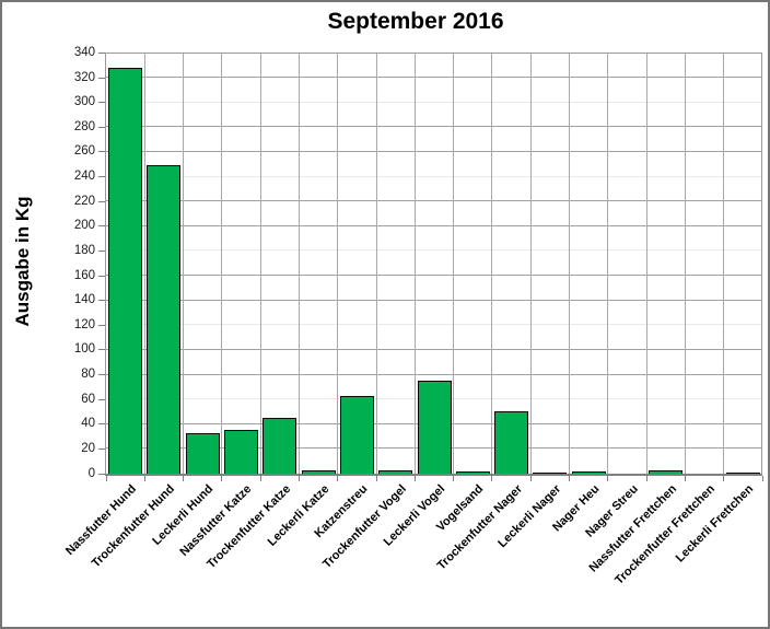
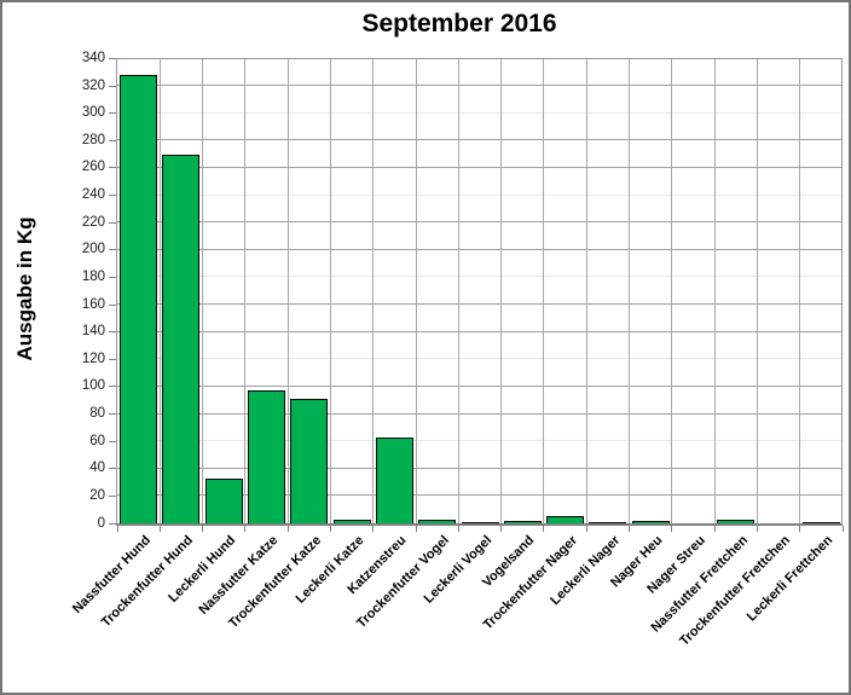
Trockenfutter Hund: 249 -> 270
Nassfutter Katze: 35 -> 97
Trockenfutter Katze: 45 -> 91
Leckerli Vogel: 75 -> 1
Trockenfutter Nager: 50 -> 5
